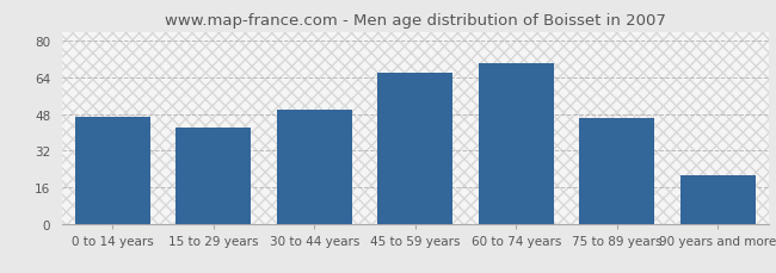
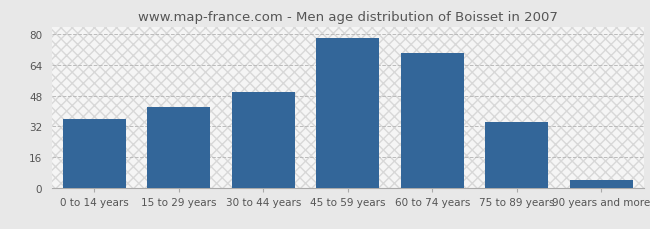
0 to 14 years: 47 -> 36
45 to 59 years: 66 -> 78
75 to 89 years: 46 -> 34
90 years and more: 21 -> 4
